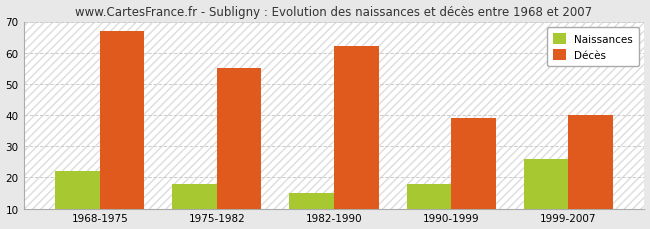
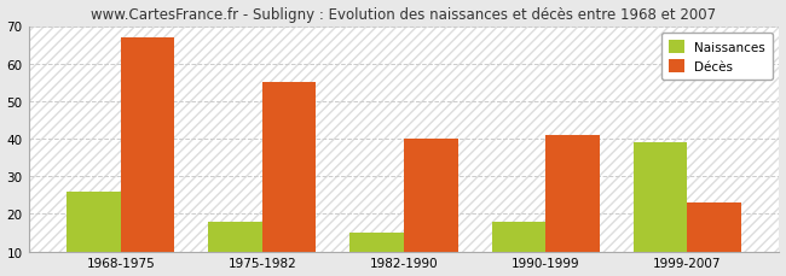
Naissances/1968-1975: 22 -> 26
Décès/1982-1990: 62 -> 40
Décès/1990-1999: 39 -> 41
Naissances/1999-2007: 26 -> 39
Décès/1999-2007: 40 -> 23
